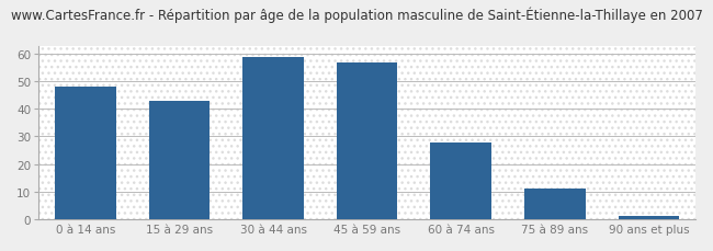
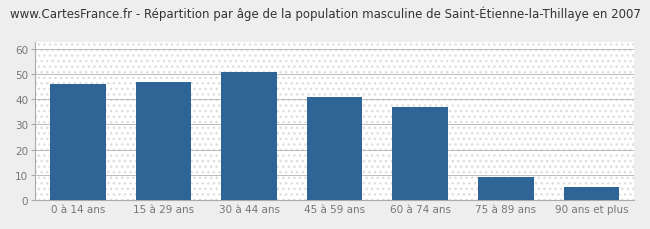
0 à 14 ans: 48 -> 46
15 à 29 ans: 43 -> 47
30 à 44 ans: 59 -> 51
45 à 59 ans: 57 -> 41
60 à 74 ans: 28 -> 37
75 à 89 ans: 11 -> 9
90 ans et plus: 1 -> 5
